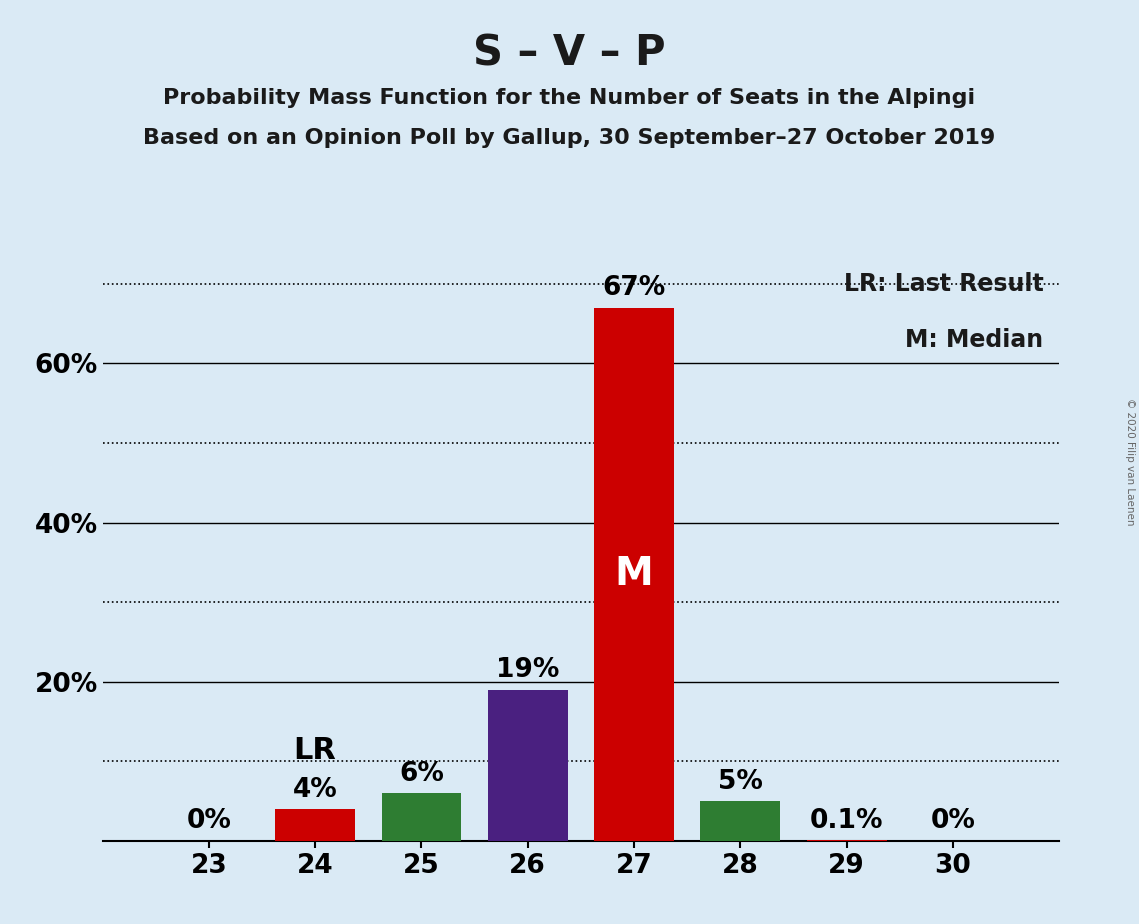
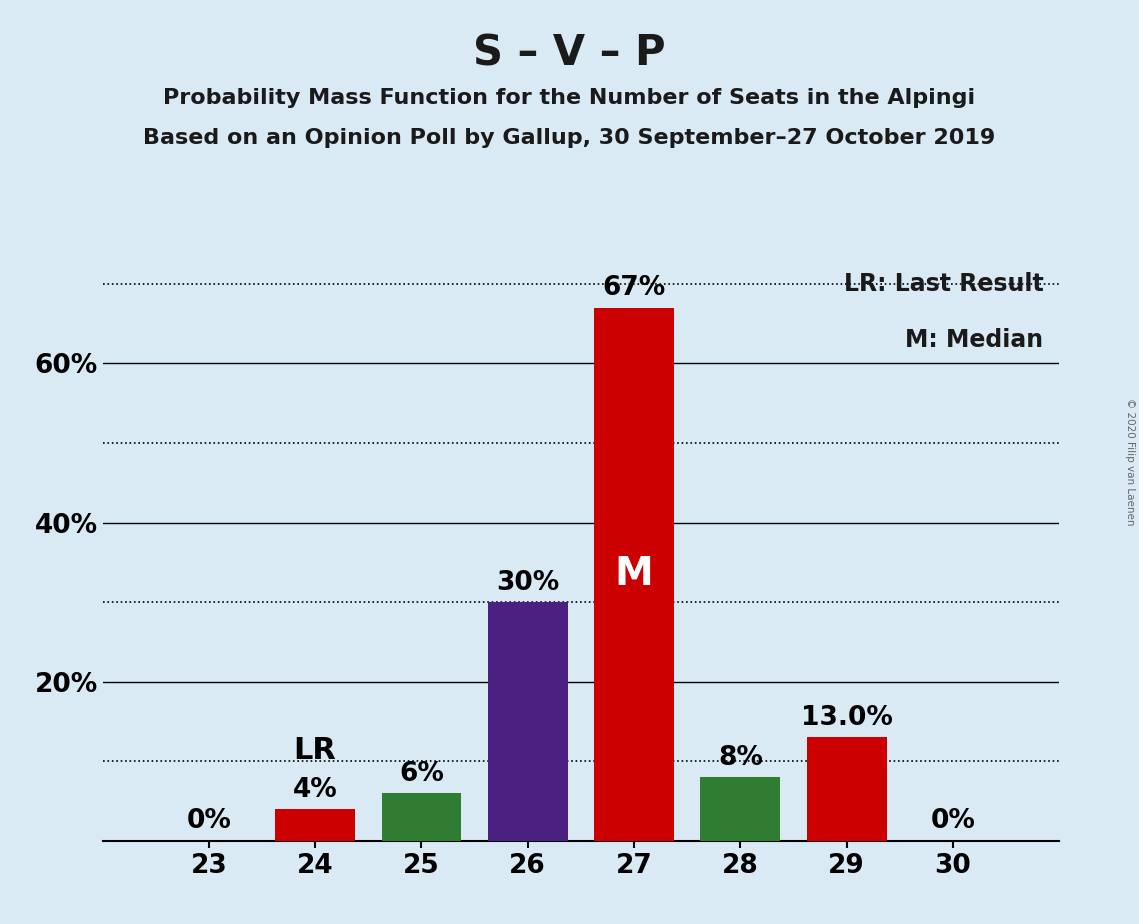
26: 19% -> 30%
28: 5% -> 8%
29: 0.1% -> 13.0%
